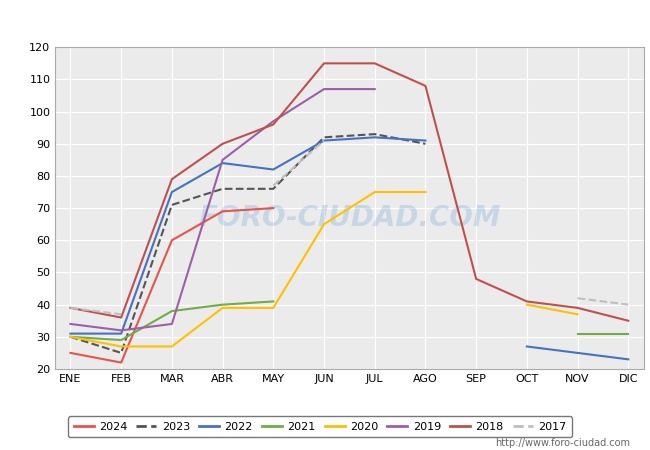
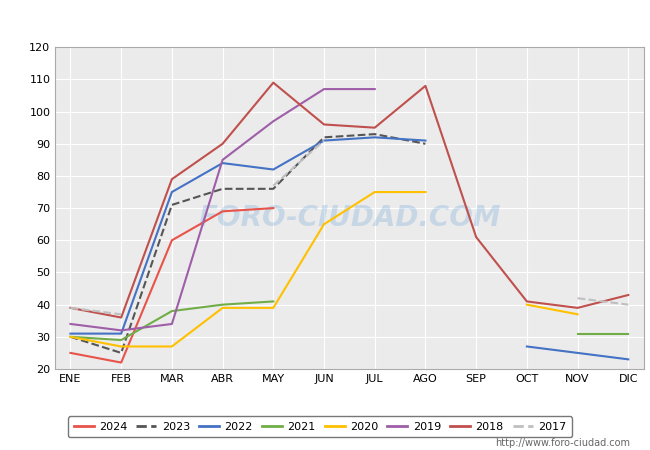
2018/MAY: 96 -> 109
2018/JUN: 115 -> 96
2018/JUL: 115 -> 95
2018/SEP: 48 -> 61
2018/DIC: 35 -> 43
